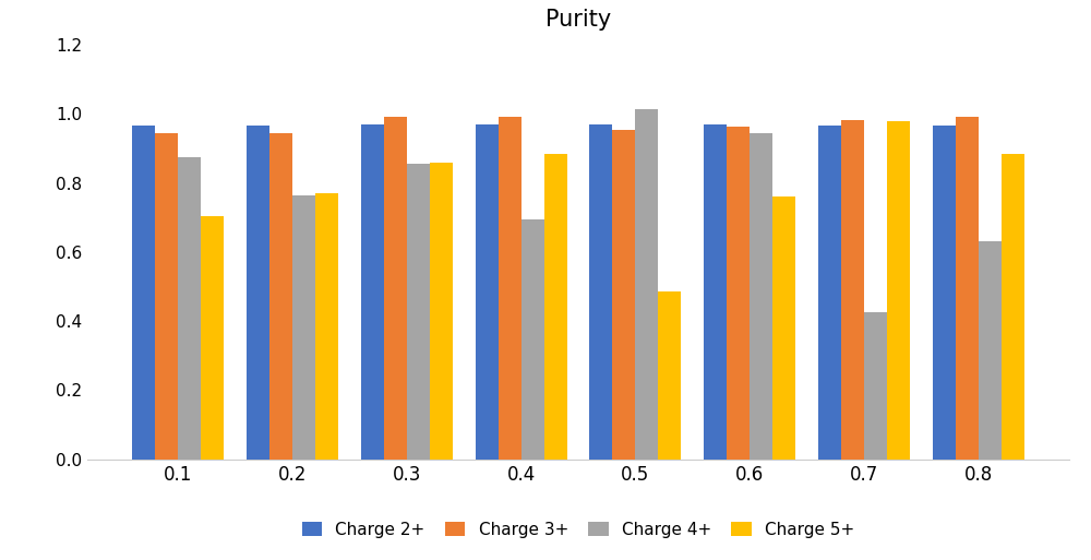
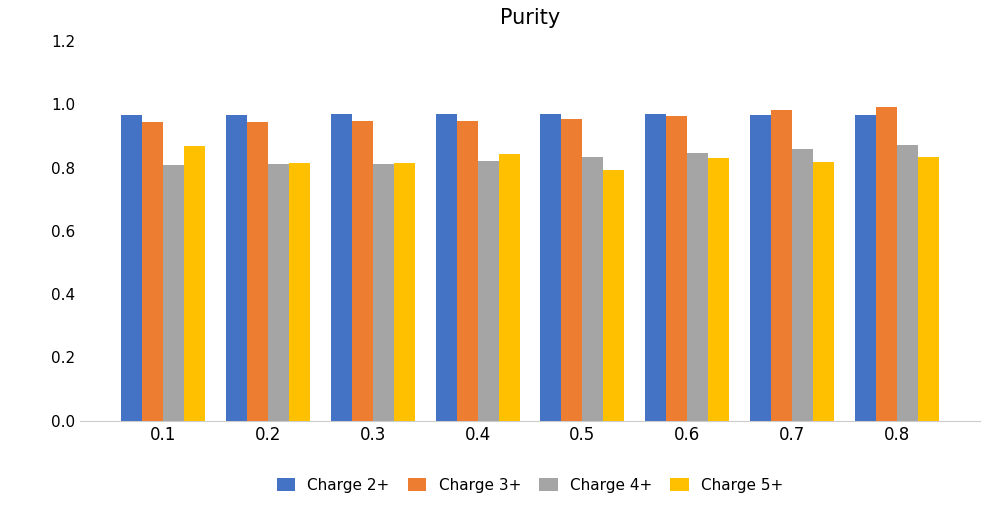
Charge 4+/0.1: 0.875 -> 0.808
Charge 5+/0.1: 0.705 -> 0.868
Charge 4+/0.2: 0.765 -> 0.812
Charge 5+/0.2: 0.770 -> 0.815
Charge 3+/0.3: 0.990 -> 0.948
Charge 4+/0.3: 0.855 -> 0.812
Charge 5+/0.3: 0.860 -> 0.815
Charge 3+/0.4: 0.990 -> 0.948
Charge 4+/0.4: 0.695 -> 0.820
Charge 5+/0.4: 0.885 -> 0.843
Charge 4+/0.5: 1.015 -> 0.835
Charge 5+/0.5: 0.485 -> 0.792
Charge 4+/0.6: 0.945 -> 0.845
Charge 5+/0.6: 0.760 -> 0.830
Charge 4+/0.7: 0.425 -> 0.860
Charge 5+/0.7: 0.980 -> 0.818
Charge 4+/0.8: 0.630 -> 0.870
Charge 5+/0.8: 0.885 -> 0.835
